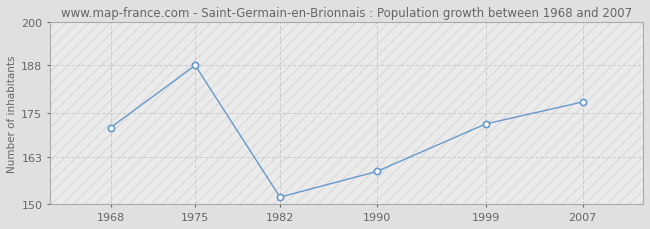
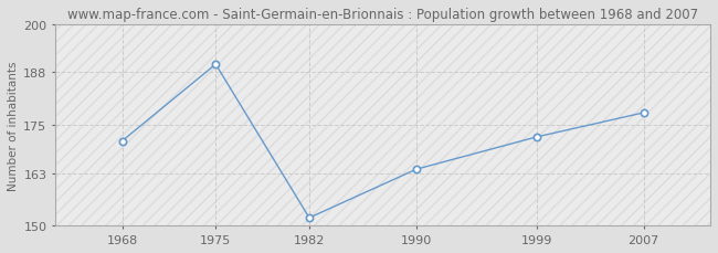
1975: 188 -> 190
1990: 159 -> 164
